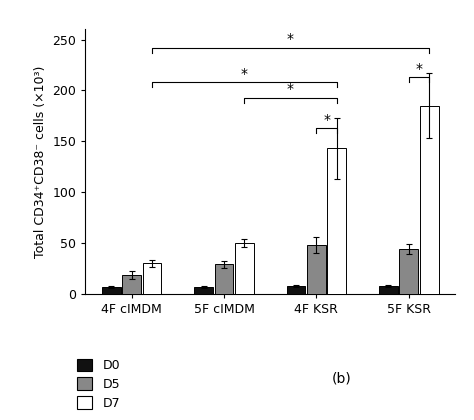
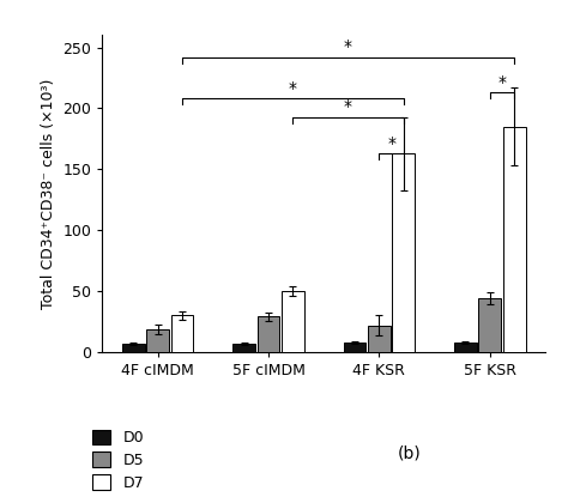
D5/4F KSR: 48 -> 22
D7/4F KSR: 143 -> 163
